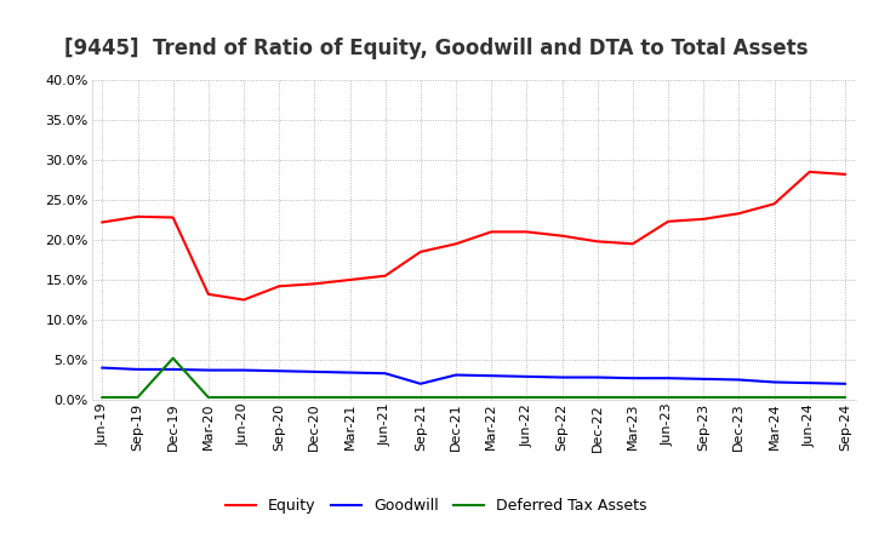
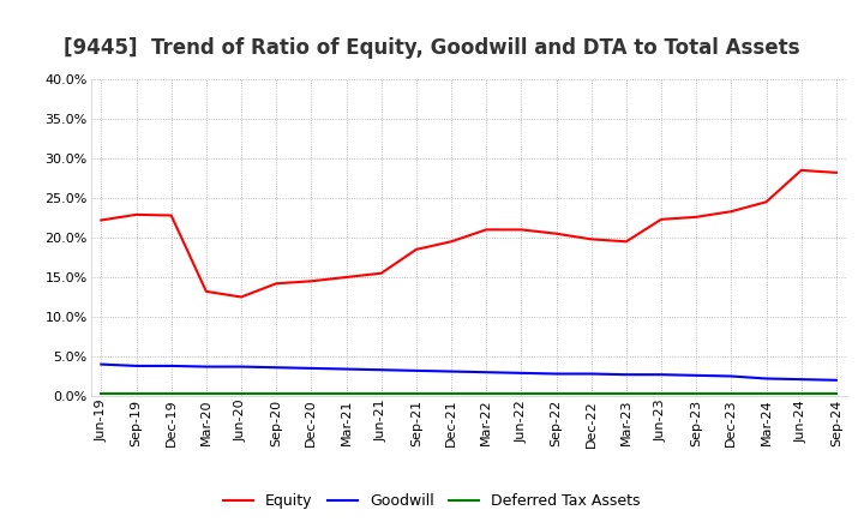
Deferred Tax Assets/Dec-19: 5.2% -> 0.3%
Goodwill/Sep-21: 2.0% -> 3.2%
